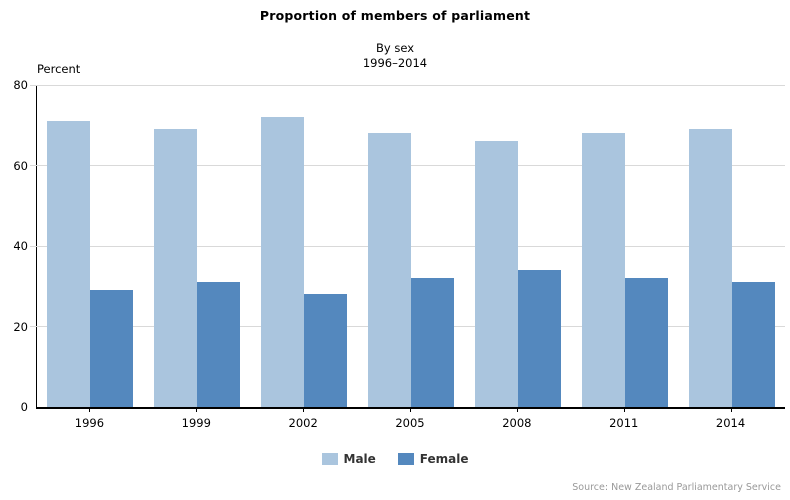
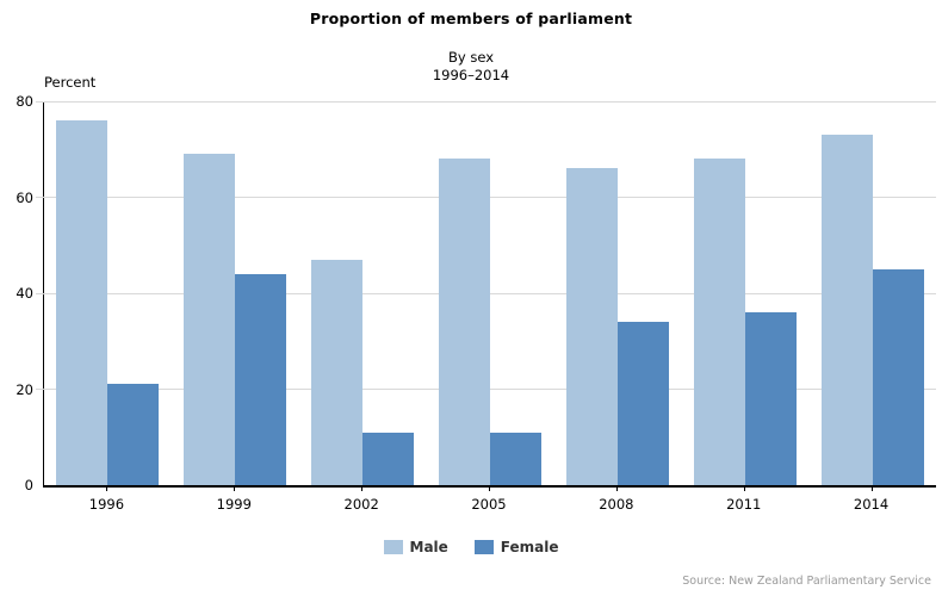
Male/1996: 71 -> 76
Female/1996: 29 -> 21
Female/1999: 31 -> 44
Male/2002: 72 -> 47
Female/2002: 28 -> 11
Female/2005: 32 -> 11
Female/2011: 32 -> 36
Male/2014: 69 -> 73
Female/2014: 31 -> 45
